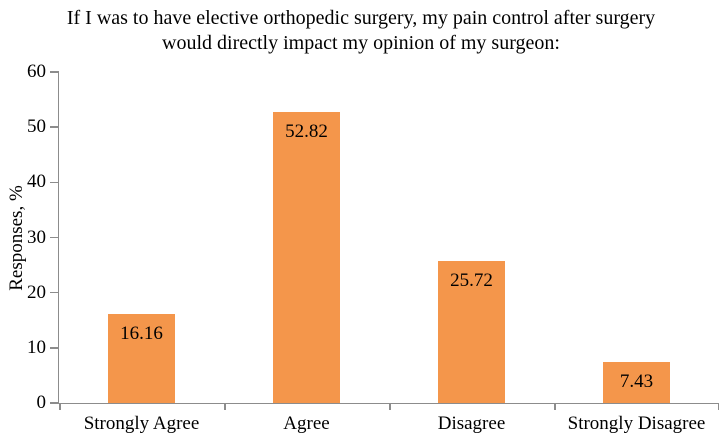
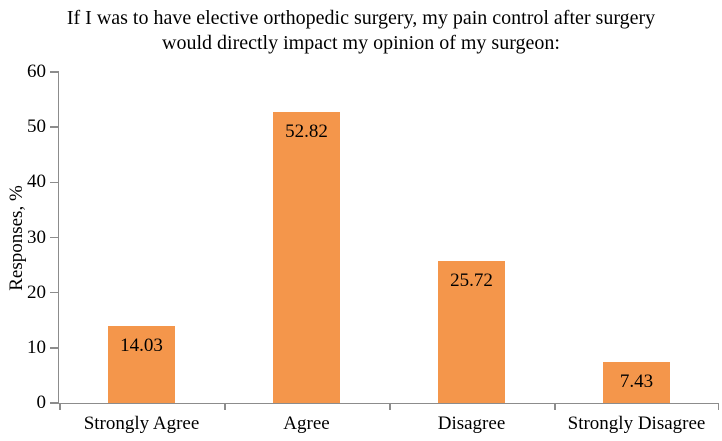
Strongly Agree: 16.16 -> 14.03
